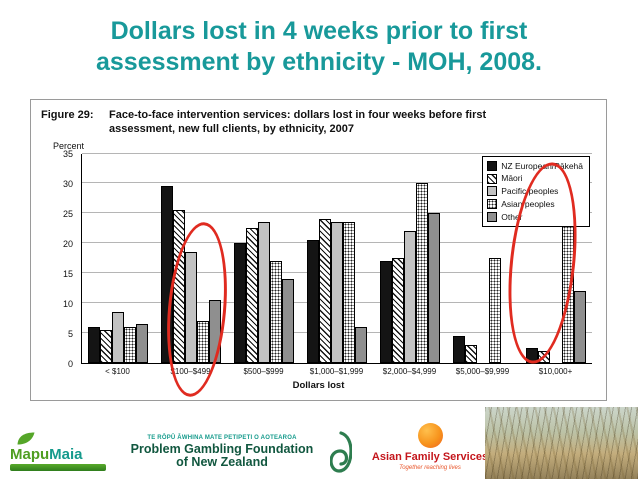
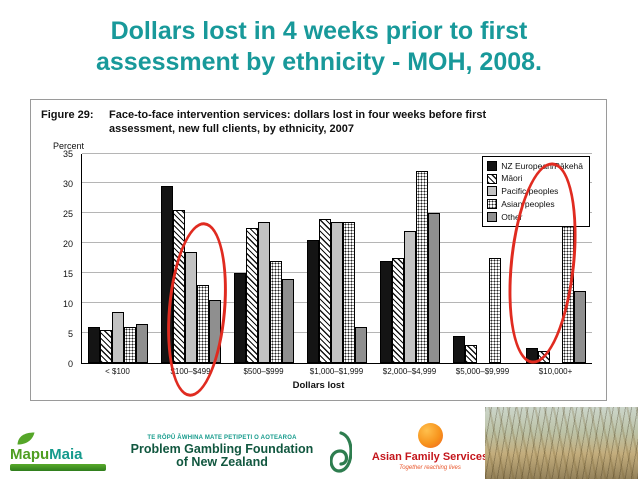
Asian peoples/$100–$499: 7 -> 13
NZ European/Pākehā/$500–$999: 20 -> 15
Asian peoples/$2,000–$4,999: 30 -> 32
